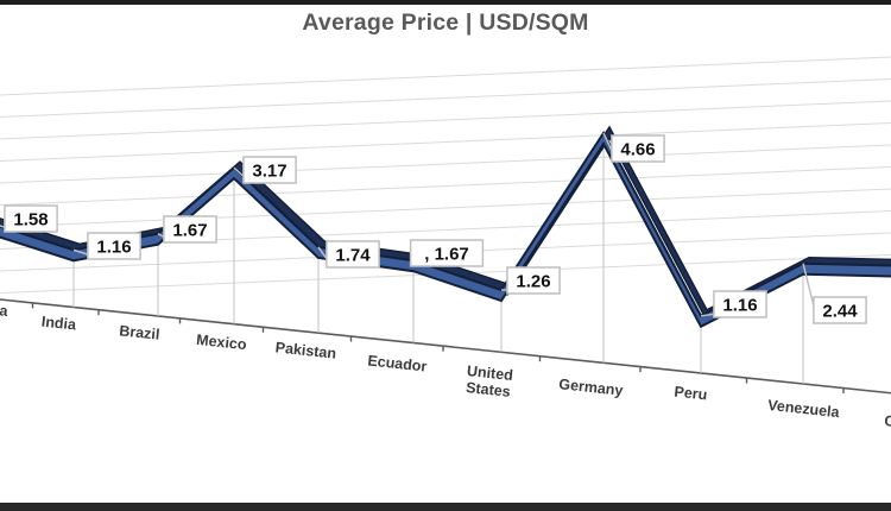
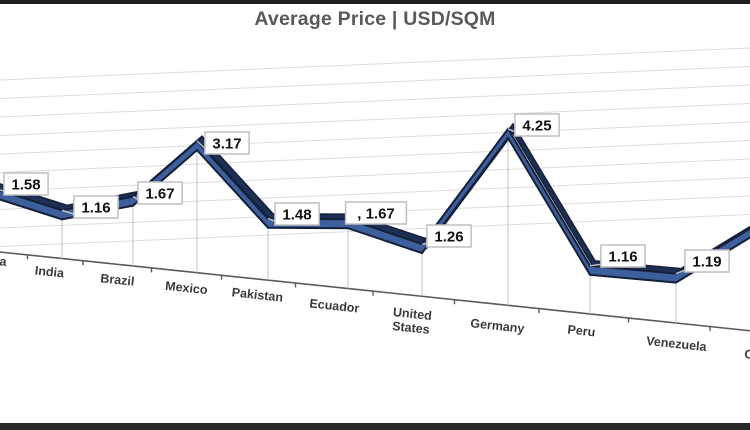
Pakistan: 1.74 -> 1.48
Germany: 4.66 -> 4.25
Venezuela: 2.44 -> 1.19
